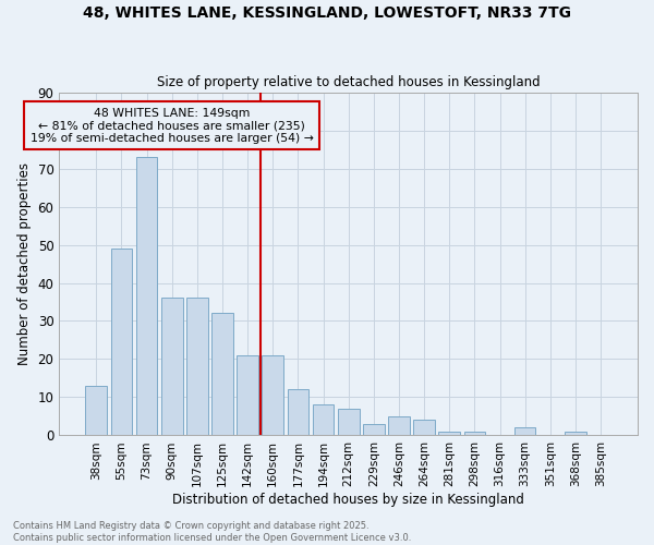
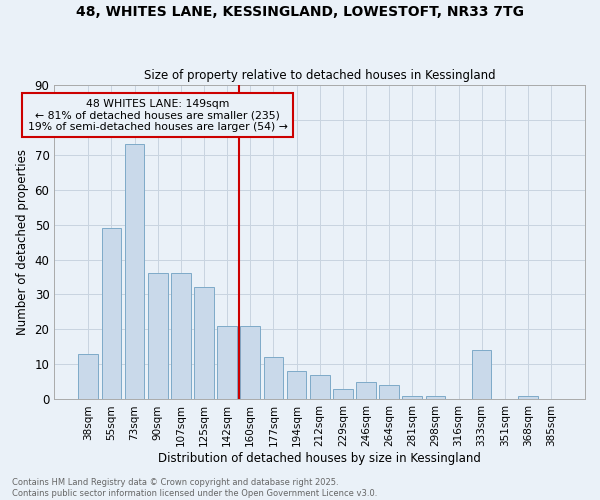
333sqm: 2 -> 14
